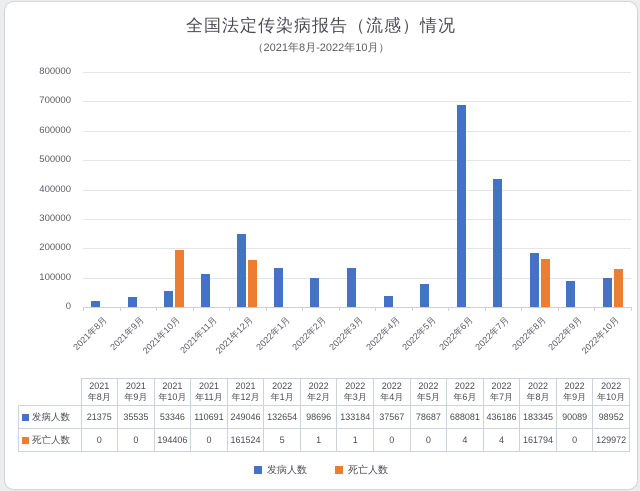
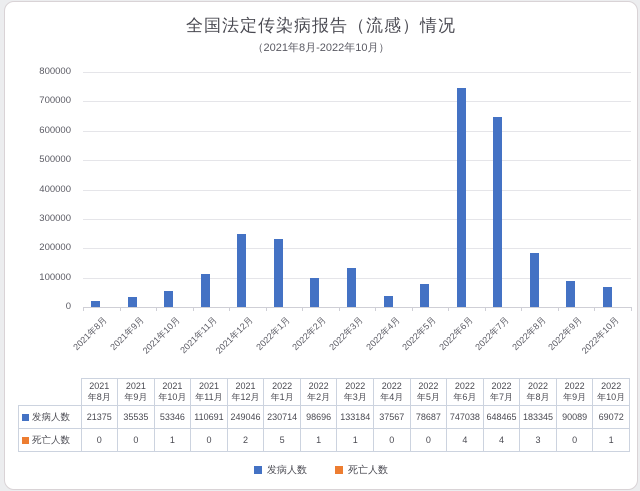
死亡人数/2021年10月: 194406 -> 1
死亡人数/2021年12月: 161524 -> 2
发病人数/2022年1月: 132654 -> 230714
发病人数/2022年6月: 688081 -> 747038
发病人数/2022年7月: 436186 -> 648465
死亡人数/2022年8月: 161794 -> 3
发病人数/2022年10月: 98952 -> 69072
死亡人数/2022年10月: 129972 -> 1
